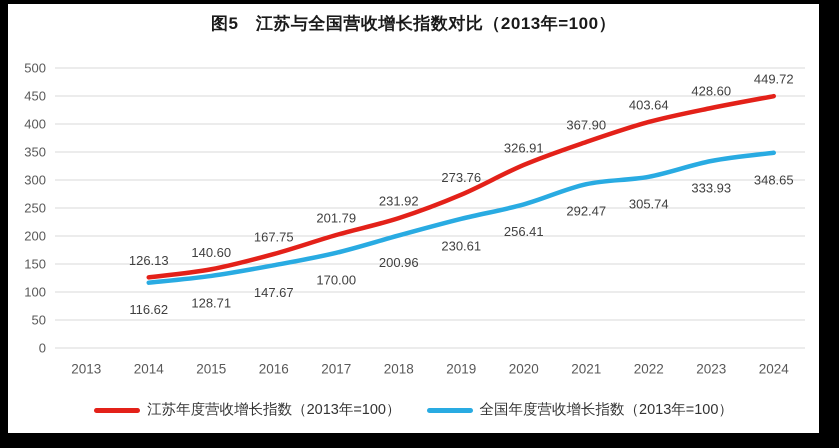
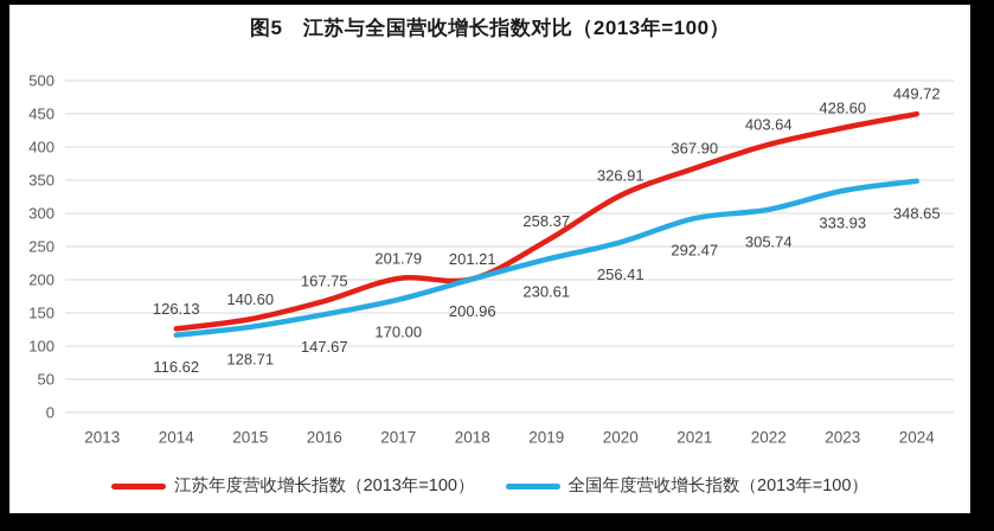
江苏年度营收增长指数（2013年=100）/2018: 231.92 -> 201.21
江苏年度营收增长指数（2013年=100）/2019: 273.76 -> 258.37
